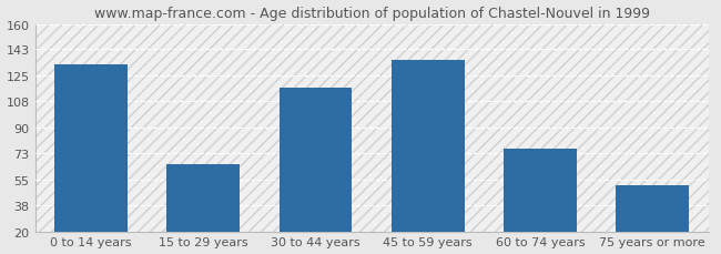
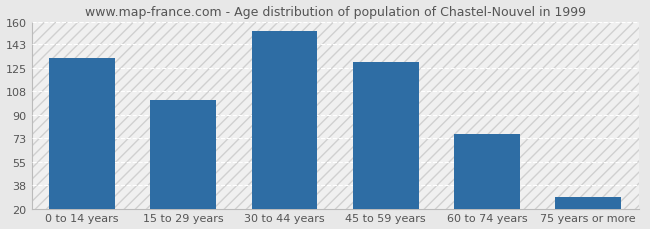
15 to 29 years: 65 -> 101
30 to 44 years: 117 -> 153
45 to 59 years: 136 -> 130
75 years or more: 51 -> 29
